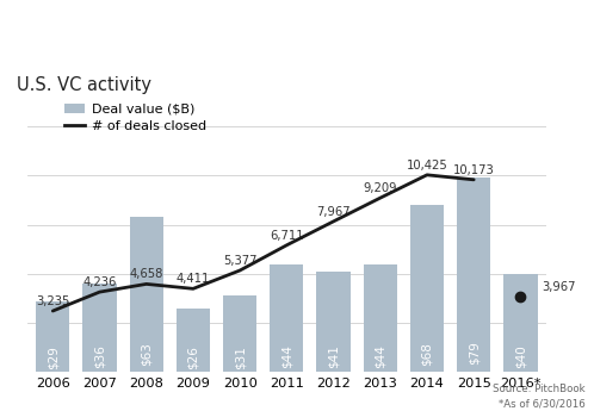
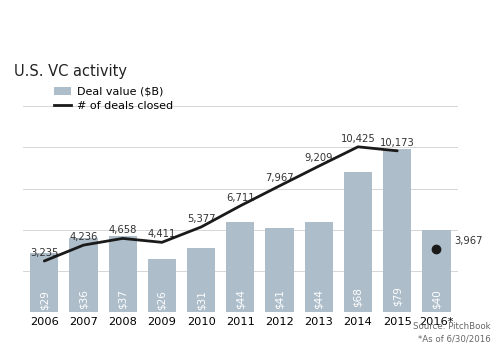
Deal value ($B)/2008: $63 -> $37
